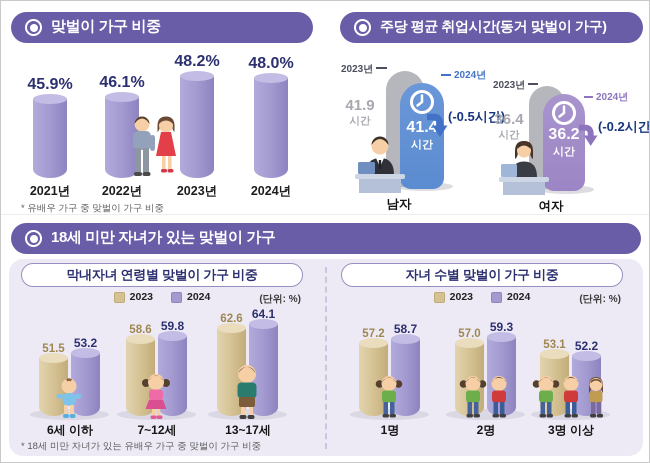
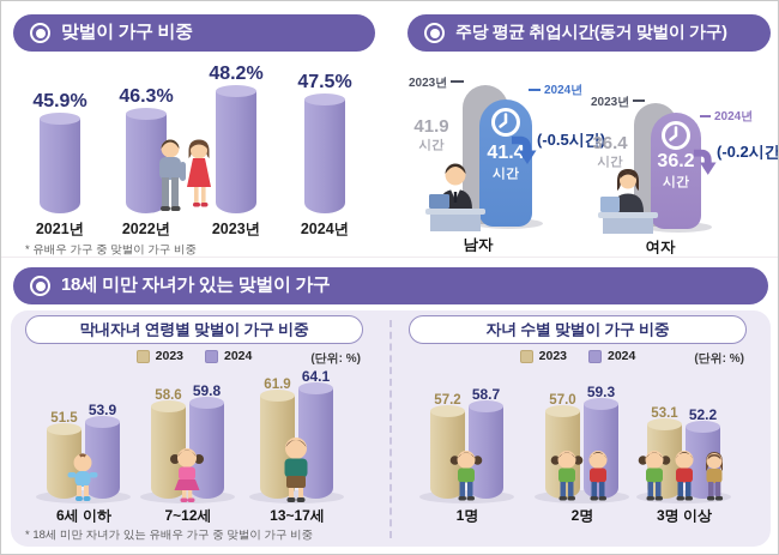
맞벌이 가구 비중/2022년: 46.1% -> 46.3%
맞벌이 가구 비중/2024년: 48.0% -> 47.5%
막내자녀 연령별 맞벌이 가구 비중/2024/6세 이하: 53.2 -> 53.9
막내자녀 연령별 맞벌이 가구 비중/2023/13~17세: 62.6 -> 61.9
